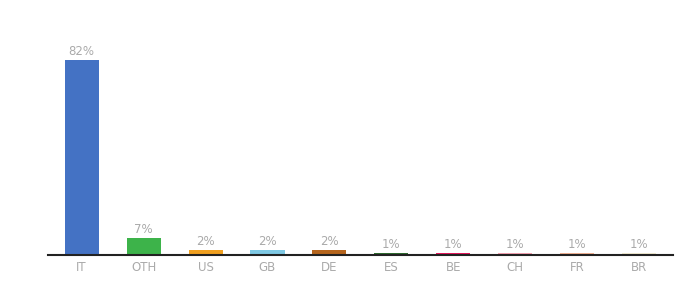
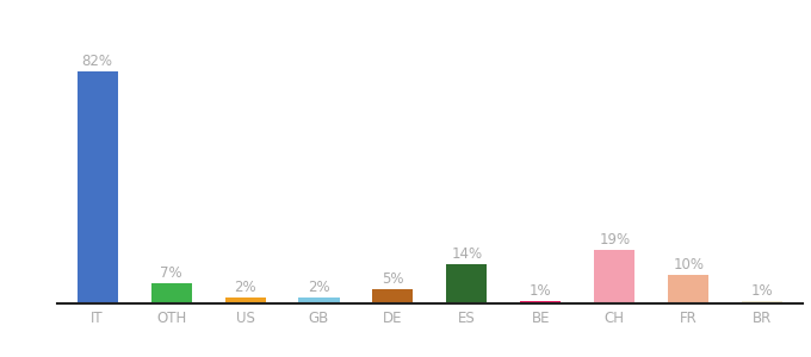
DE: 2% -> 5%
ES: 1% -> 14%
CH: 1% -> 19%
FR: 1% -> 10%
